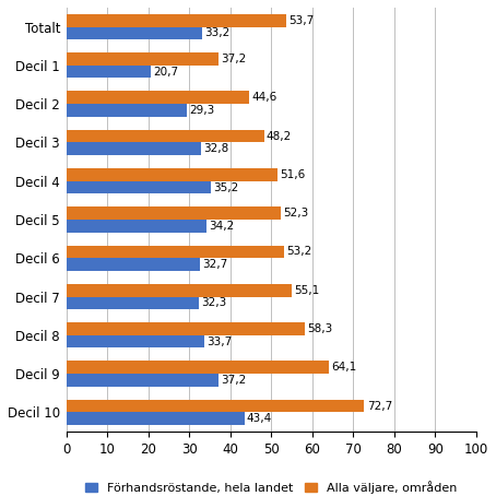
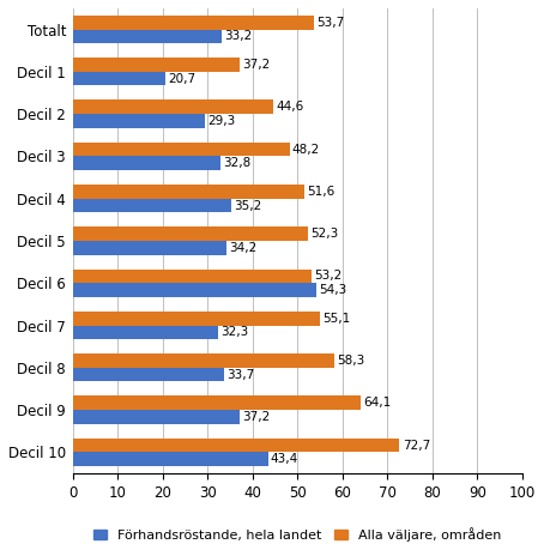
Förhandsröstande, hela landet/Decil 6: 32,7 -> 54,3
